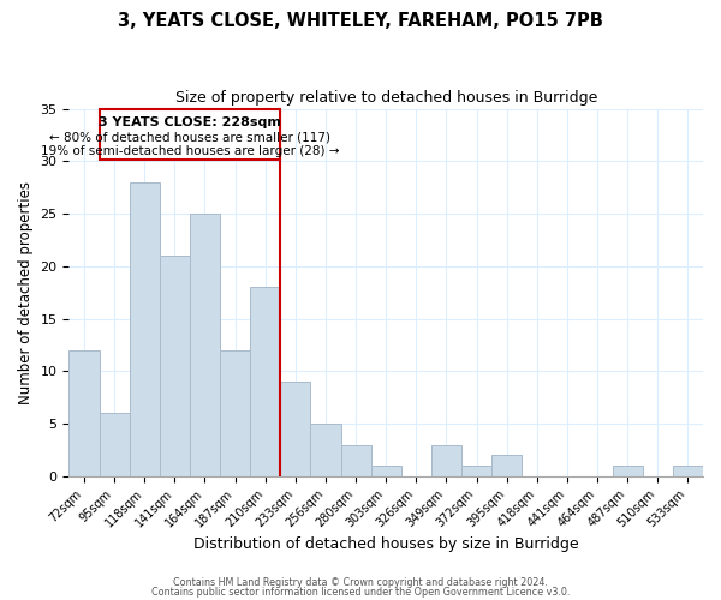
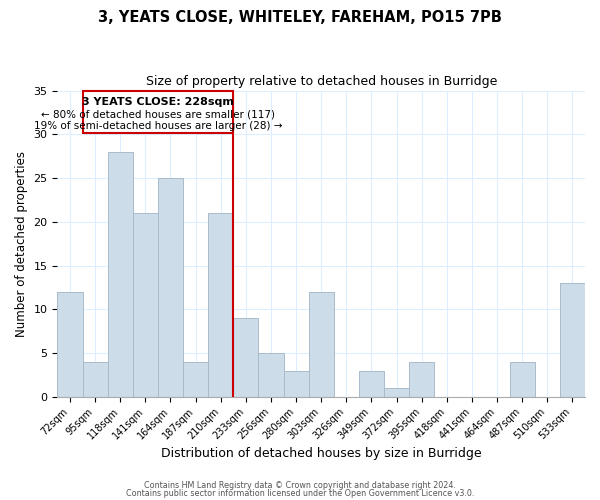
95sqm: 6 -> 4
187sqm: 12 -> 4
210sqm: 18 -> 21
303sqm: 1 -> 12
395sqm: 2 -> 4
487sqm: 1 -> 4
533sqm: 1 -> 13
